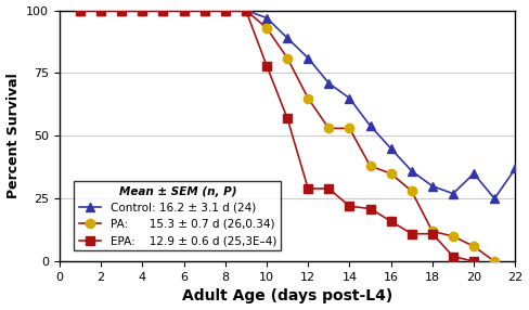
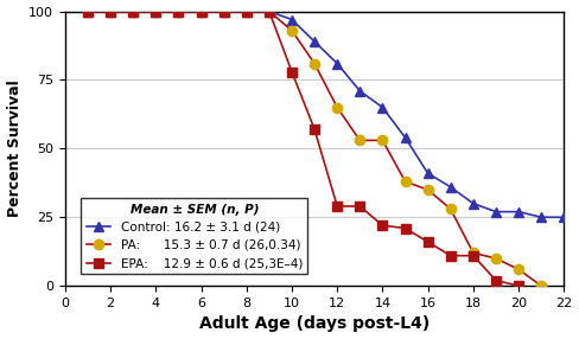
Control: 16.2 ± 3.1 d (24)/16: 45 -> 41
Control: 16.2 ± 3.1 d (24)/20: 35 -> 27
Control: 16.2 ± 3.1 d (24)/22: 37 -> 25
